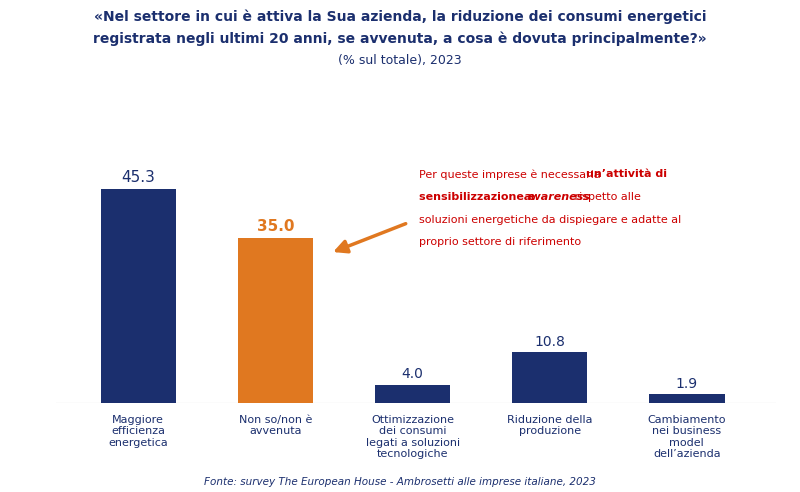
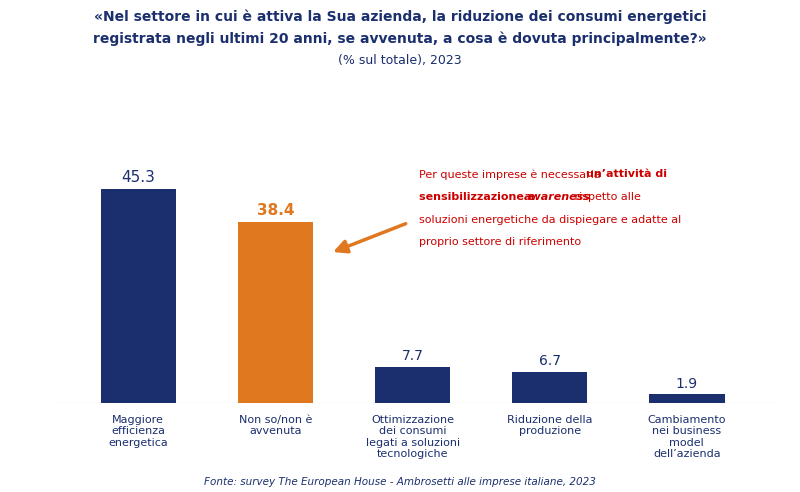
Non so/non è avvenuta: 35.0 -> 38.4
Ottimizzazione dei consumi legati a soluzioni tecnologiche: 4.0 -> 7.7
Riduzione della produzione: 10.8 -> 6.7
